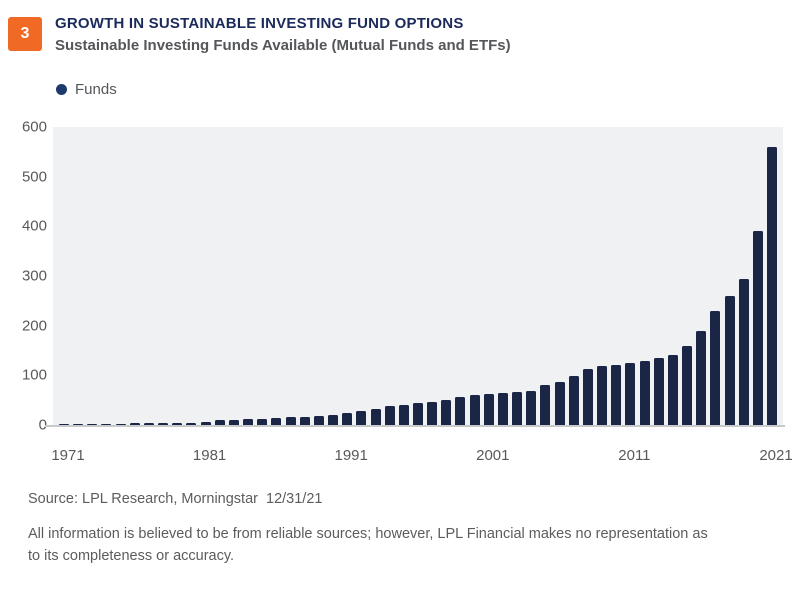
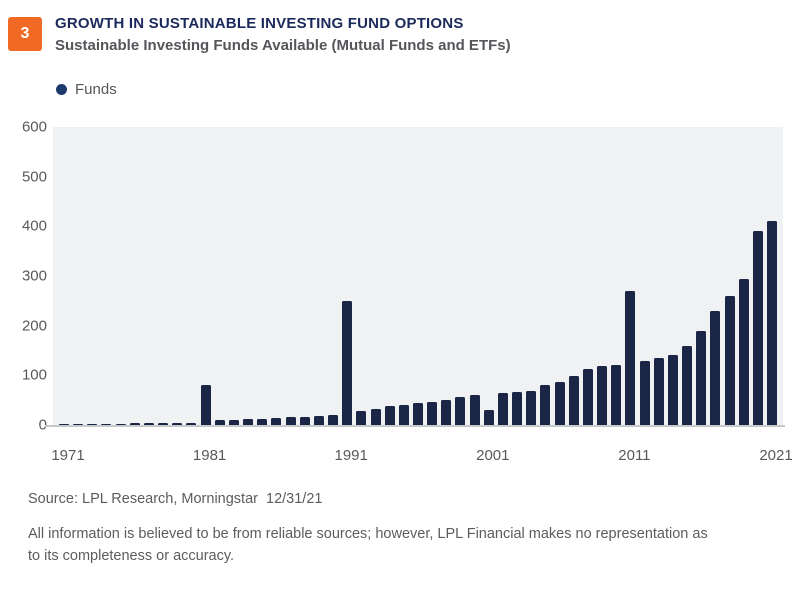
1981: 10 -> 80
1991: 20 -> 250
2001: 60 -> 30
2011: 120 -> 270
2021: 560 -> 410
